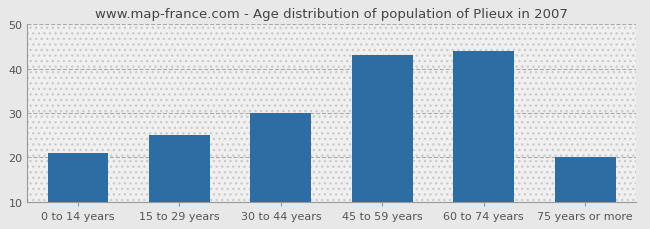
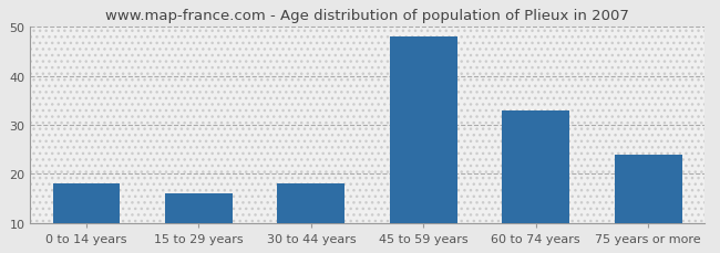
0 to 14 years: 21 -> 18
15 to 29 years: 25 -> 16
30 to 44 years: 30 -> 18
45 to 59 years: 43 -> 48
60 to 74 years: 44 -> 33
75 years or more: 20 -> 24
